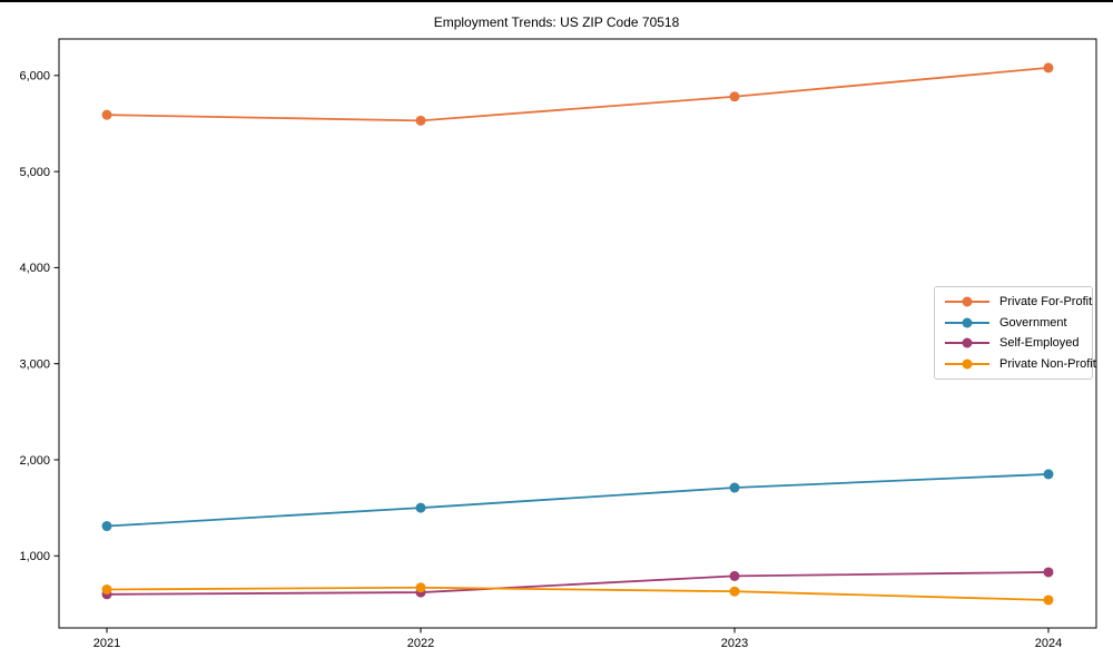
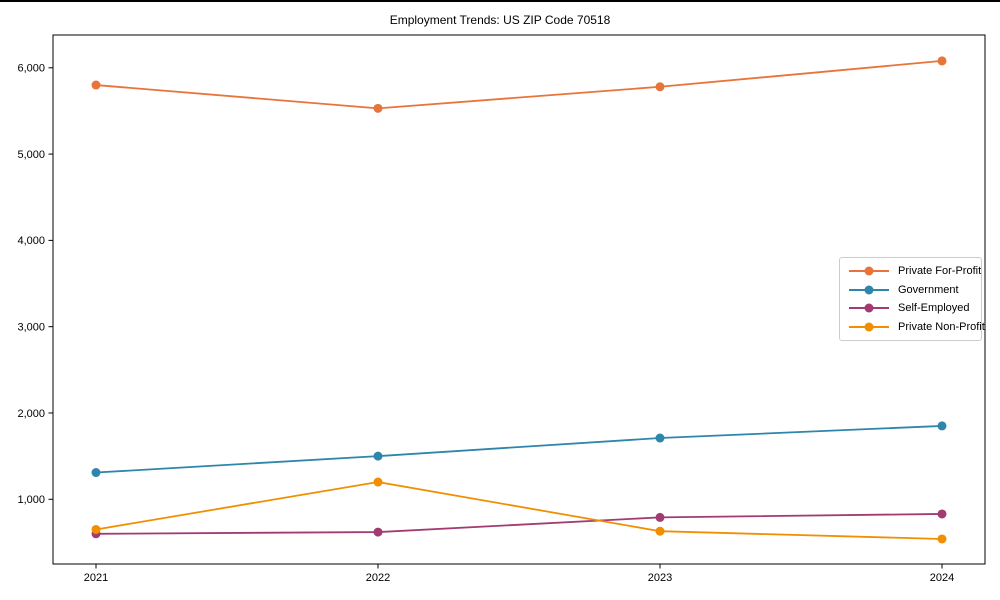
Private For-Profit/2021: 5600 -> 5800
Private Non-Profit/2022: 700 -> 1200
